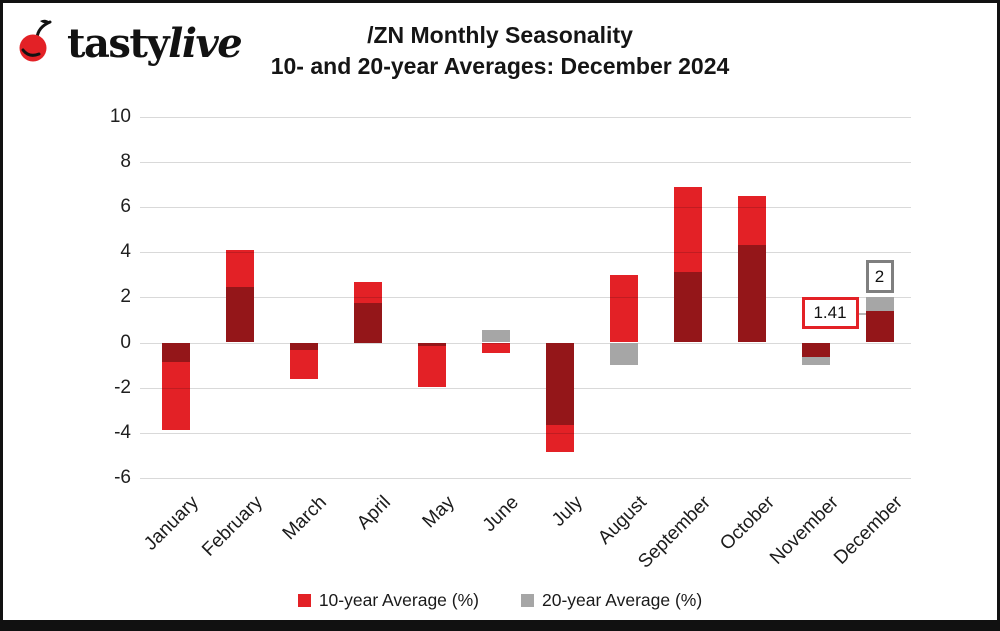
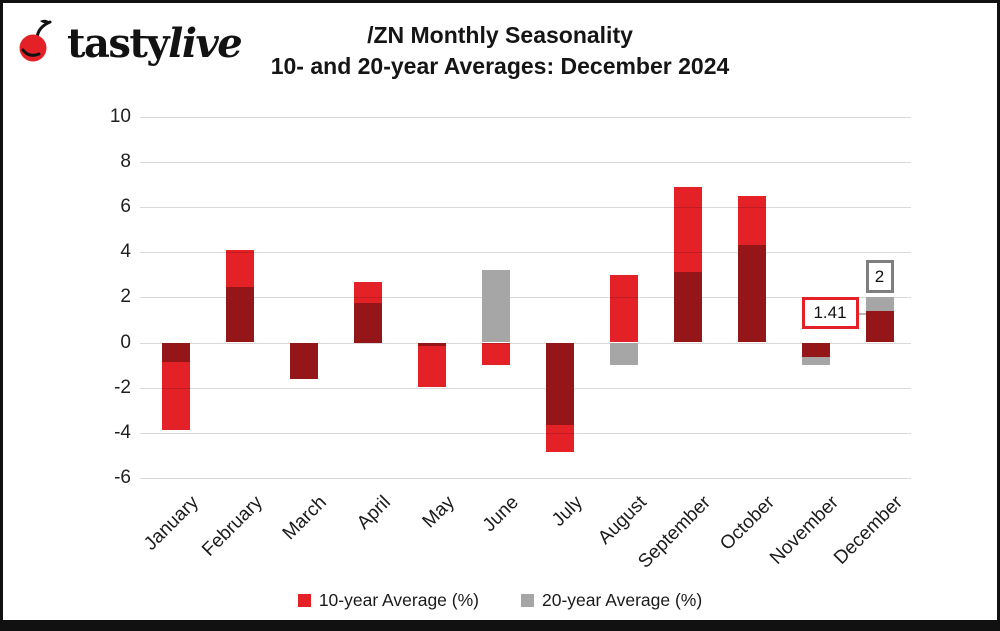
20-year Average (%)/March: -0.3 -> -1.6
10-year Average (%)/June: -0.5 -> -1.0
20-year Average (%)/June: 0.6 -> 3.2
